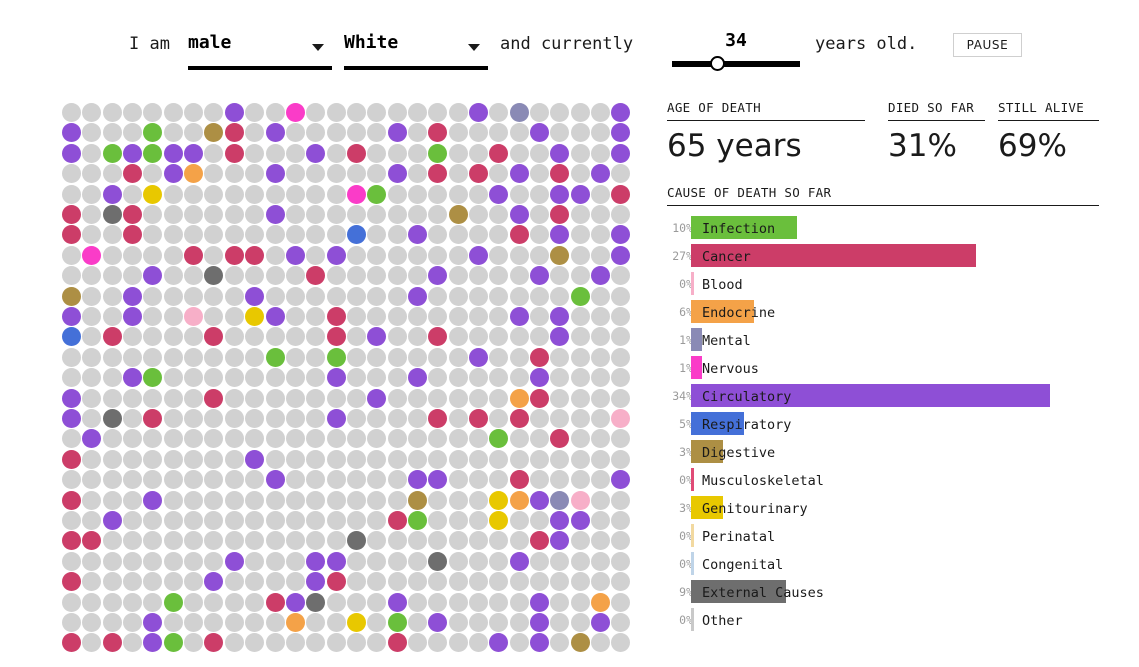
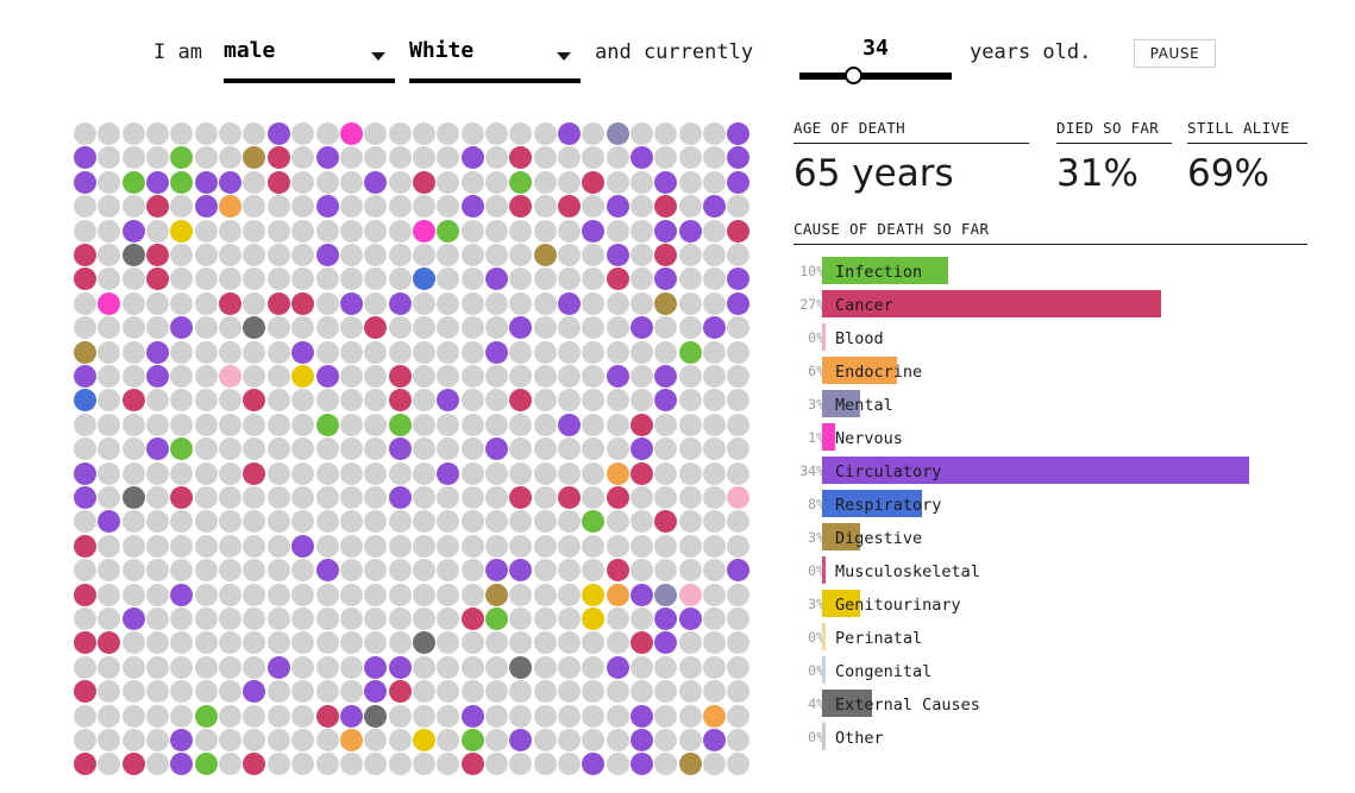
Mental: 1% -> 3%
Respiratory: 5% -> 8%
External Causes: 9% -> 4%
